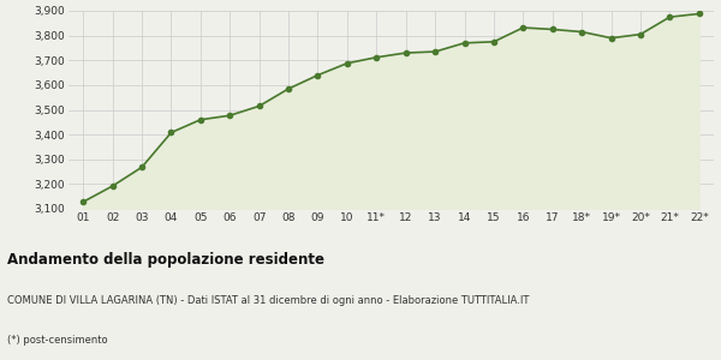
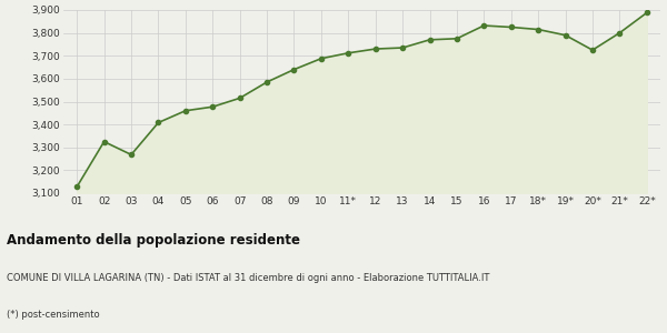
02: 3,192 -> 3,325
20*: 3,805 -> 3,725
21*: 3,875 -> 3,800
